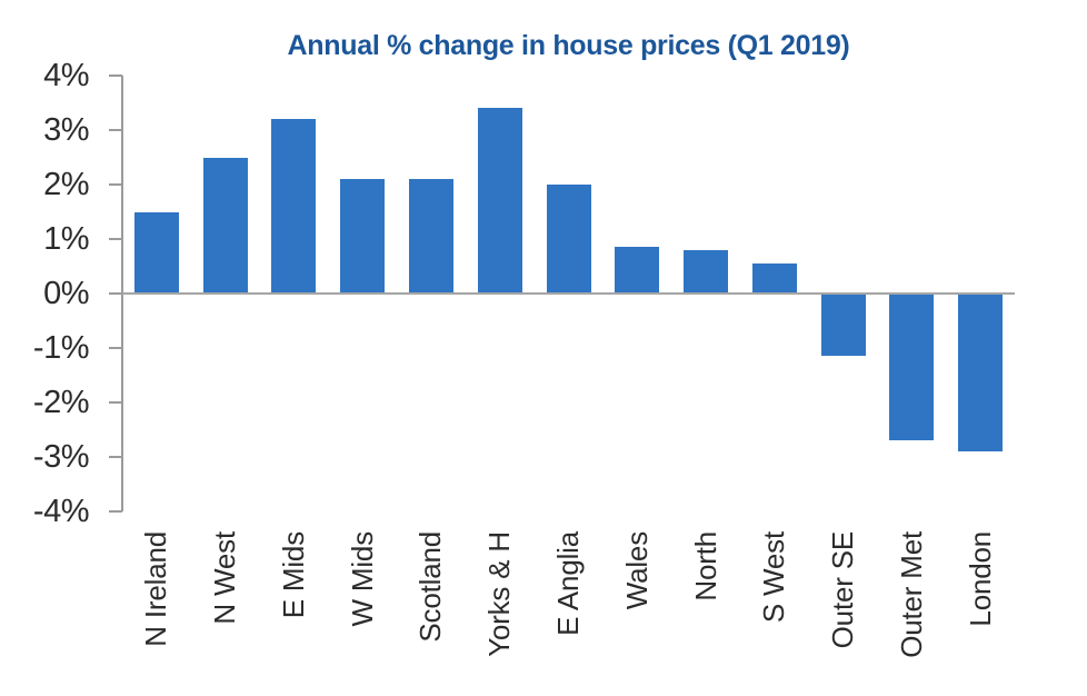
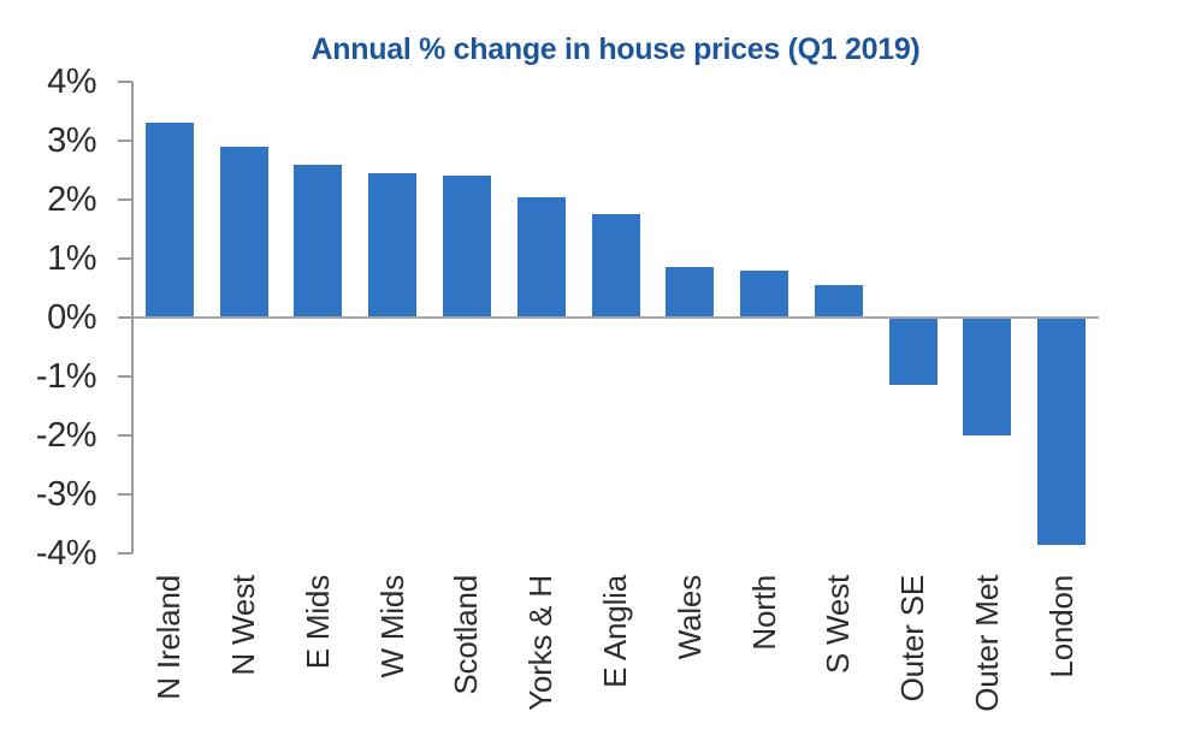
N Ireland: 1.5% -> 3.3%
N West: 2.5% -> 2.9%
E Mids: 3.2% -> 2.6%
W Mids: 2.1% -> 2.5%
Scotland: 2.1% -> 2.4%
Yorks & H: 3.4% -> 2.0%
E Anglia: 2.0% -> 1.8%
Outer Met: -2.7% -> -2.0%
London: -2.9% -> -3.9%
